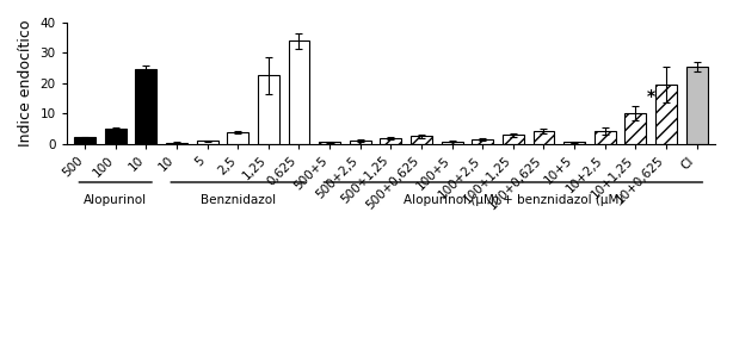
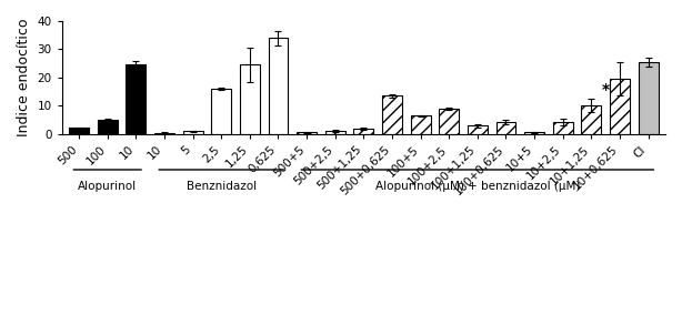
2,5: 3.8 -> 16.0
1,25: 22.5 -> 24.5
500+0,625: 2.4 -> 13.5
100+5: 0.7 -> 6.5
100+2,5: 1.3 -> 9.0
